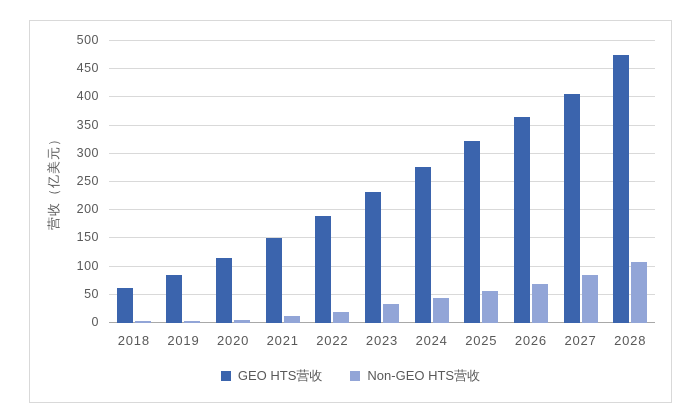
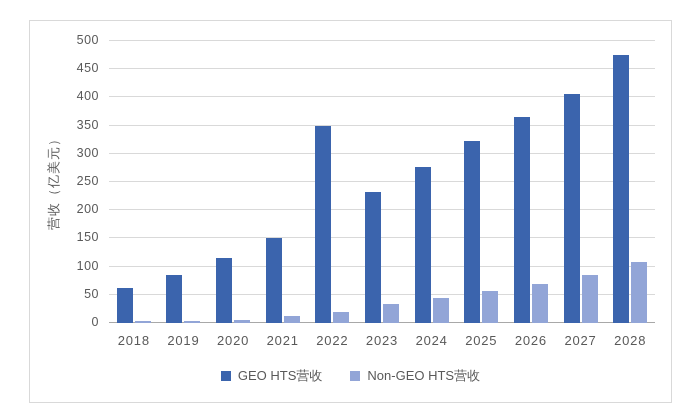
GEO HTS营收/2022: 190 -> 350
